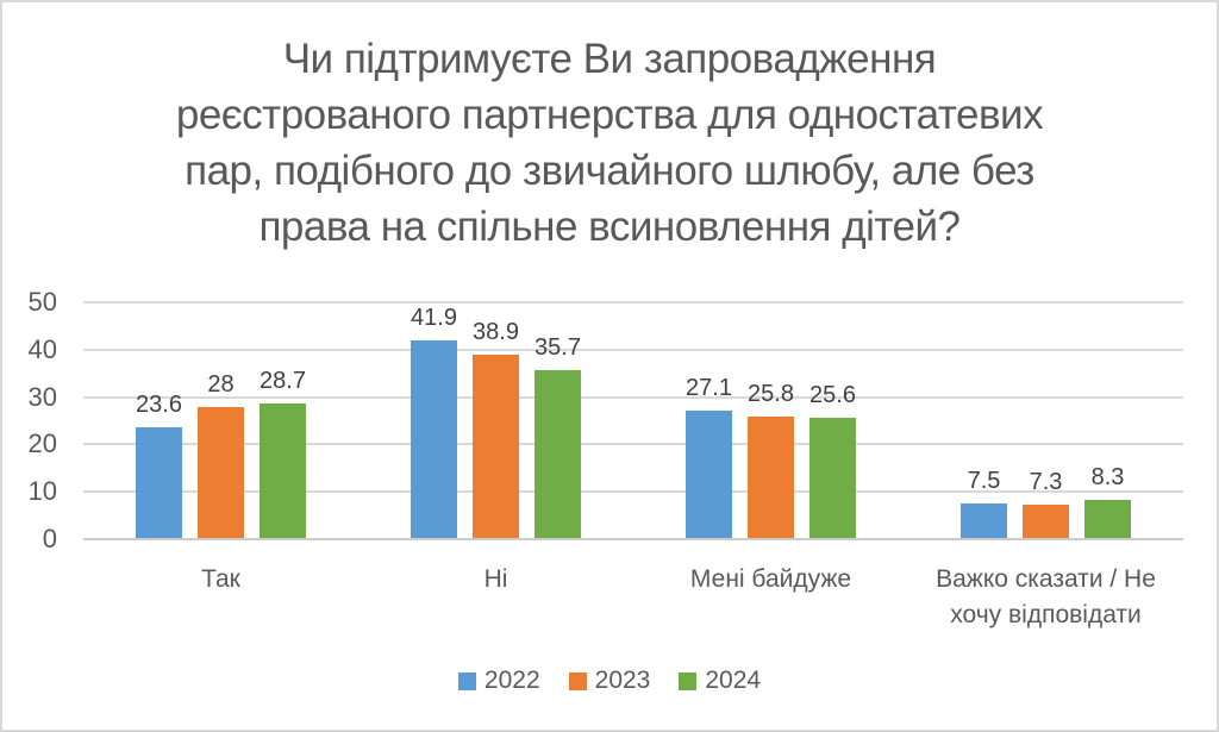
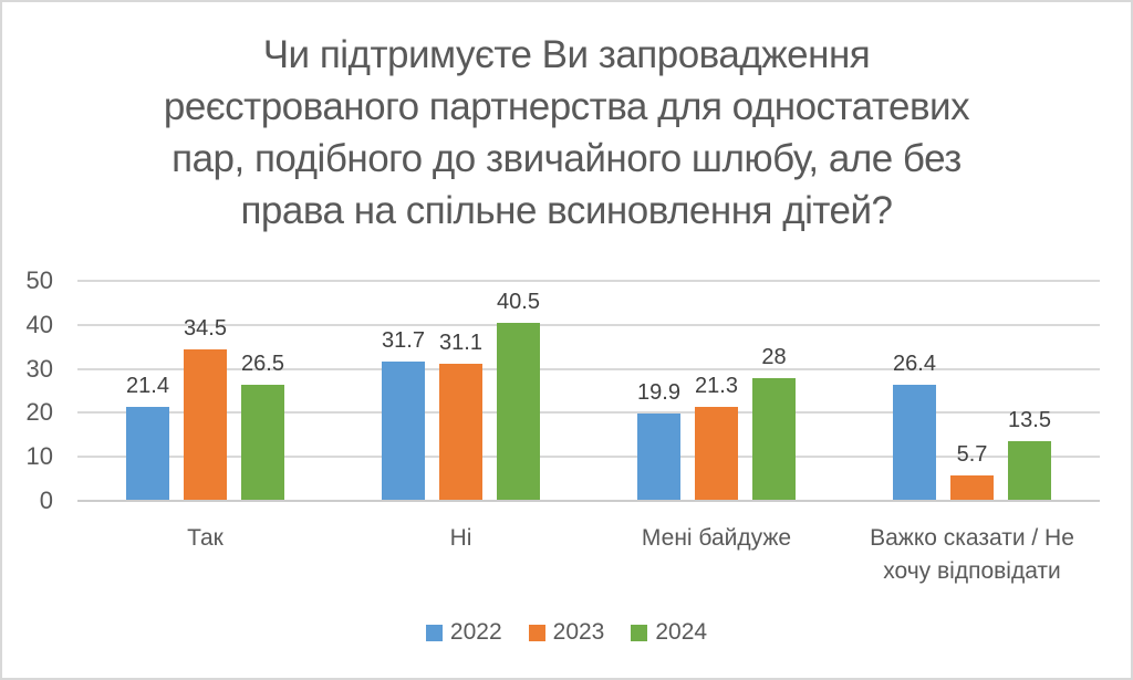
2022/Так: 23.6 -> 21.4
2023/Так: 28 -> 34.5
2024/Так: 28.7 -> 26.5
2022/Ні: 41.9 -> 31.7
2023/Ні: 38.9 -> 31.1
2024/Ні: 35.7 -> 40.5
2022/Мені байдуже: 27.1 -> 19.9
2023/Мені байдуже: 25.8 -> 21.3
2024/Мені байдуже: 25.6 -> 28
2022/Важко сказати / Не хочу відповідати: 7.5 -> 26.4
2023/Важко сказати / Не хочу відповідати: 7.3 -> 5.7
2024/Важко сказати / Не хочу відповідати: 8.3 -> 13.5
